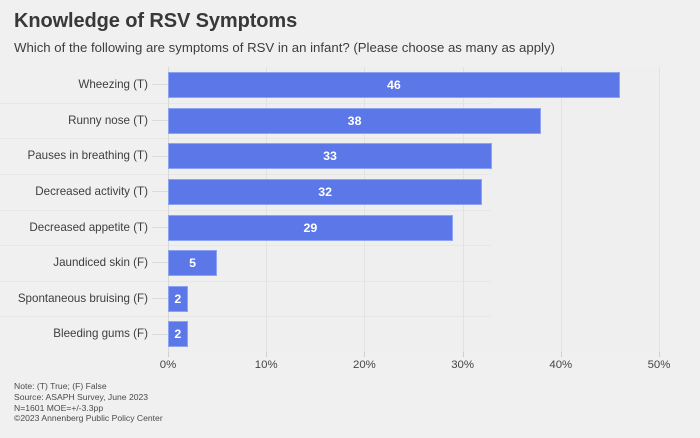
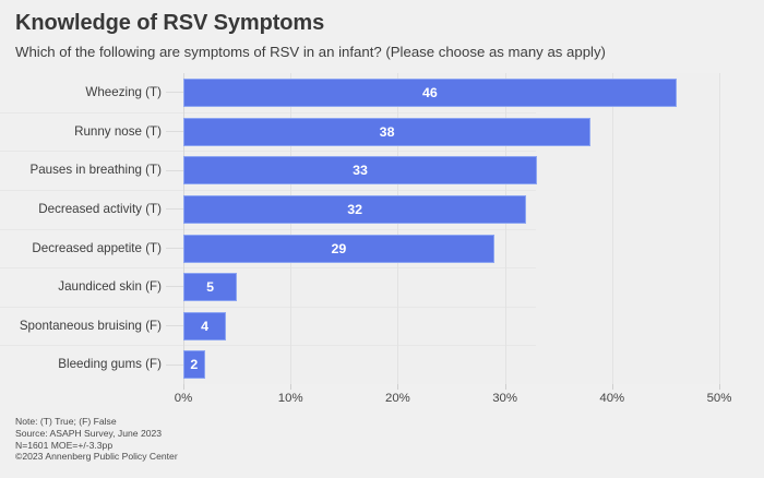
Spontaneous bruising (F): 2 -> 4
